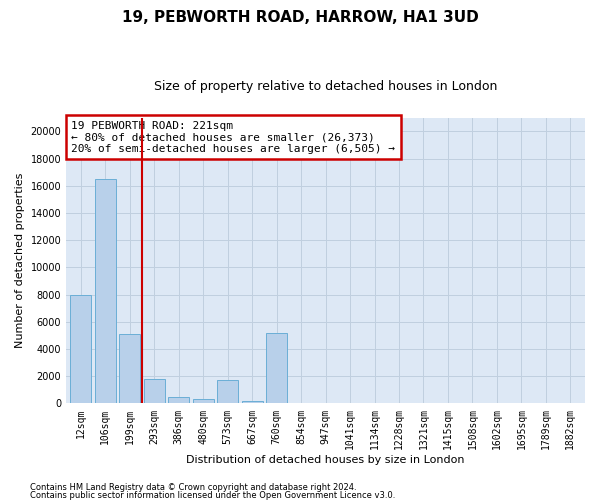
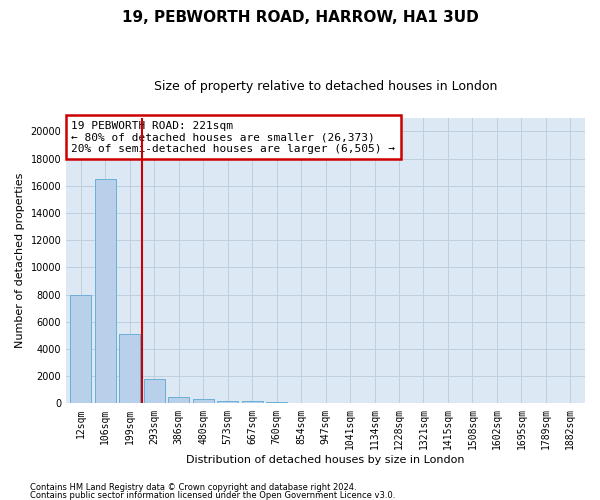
573sqm: 1700 -> 200
760sqm: 5200 -> 100
